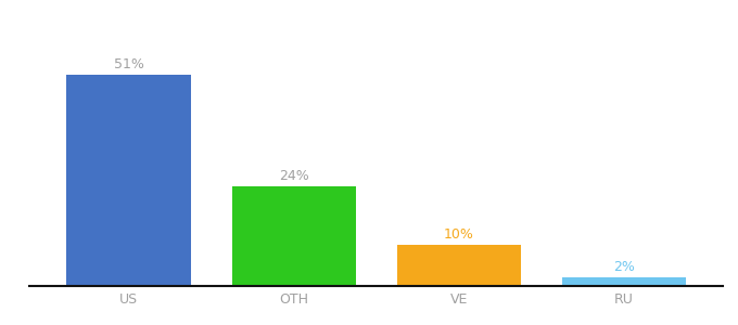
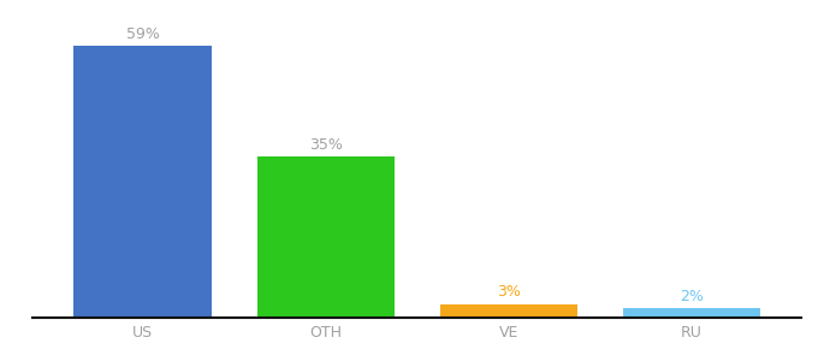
US: 51% -> 59%
OTH: 24% -> 35%
VE: 10% -> 3%
